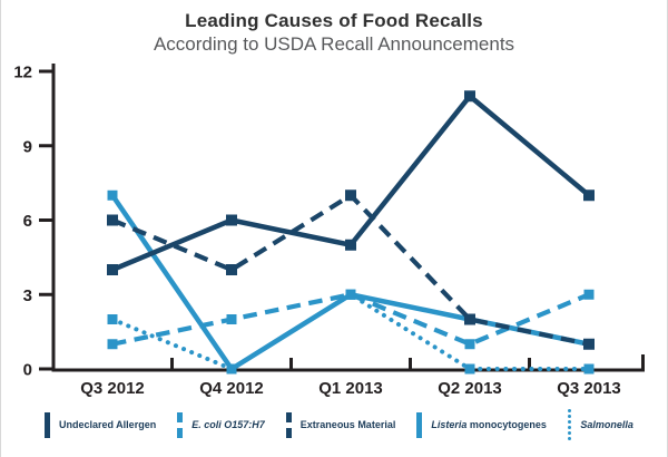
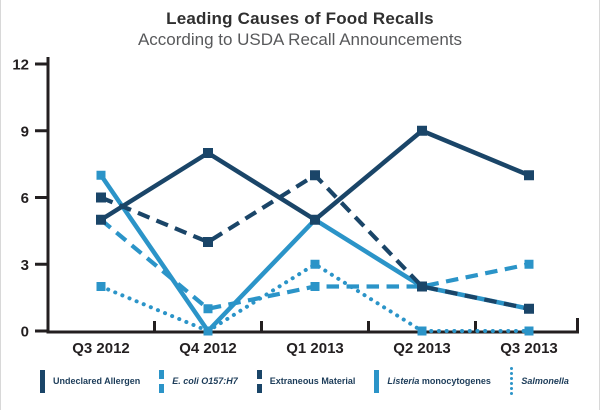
Undeclared Allergen/Q3 2012: 4 -> 5
E. coli O157:H7/Q3 2012: 1 -> 5
Undeclared Allergen/Q4 2012: 6 -> 8
E. coli O157:H7/Q4 2012: 2 -> 1
E. coli O157:H7/Q1 2013: 3 -> 2
Listeria monocytogenes/Q1 2013: 3 -> 5
Undeclared Allergen/Q2 2013: 11 -> 9
E. coli O157:H7/Q2 2013: 1 -> 2
